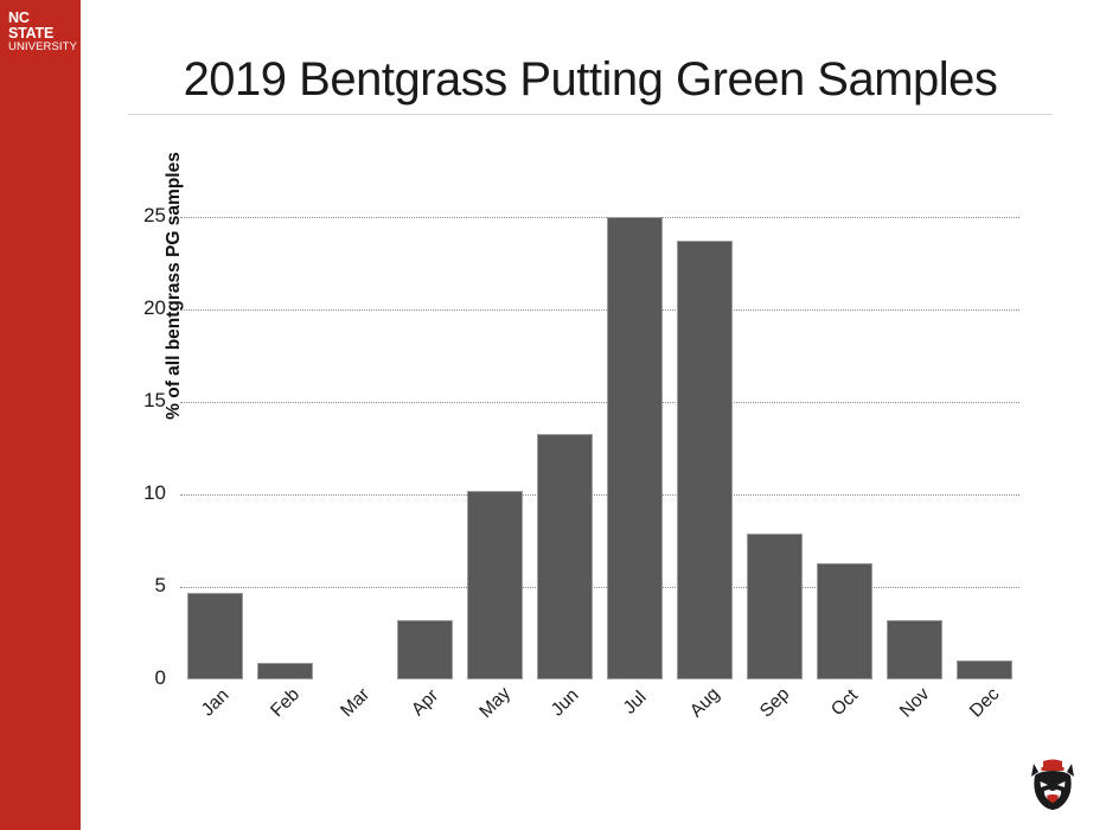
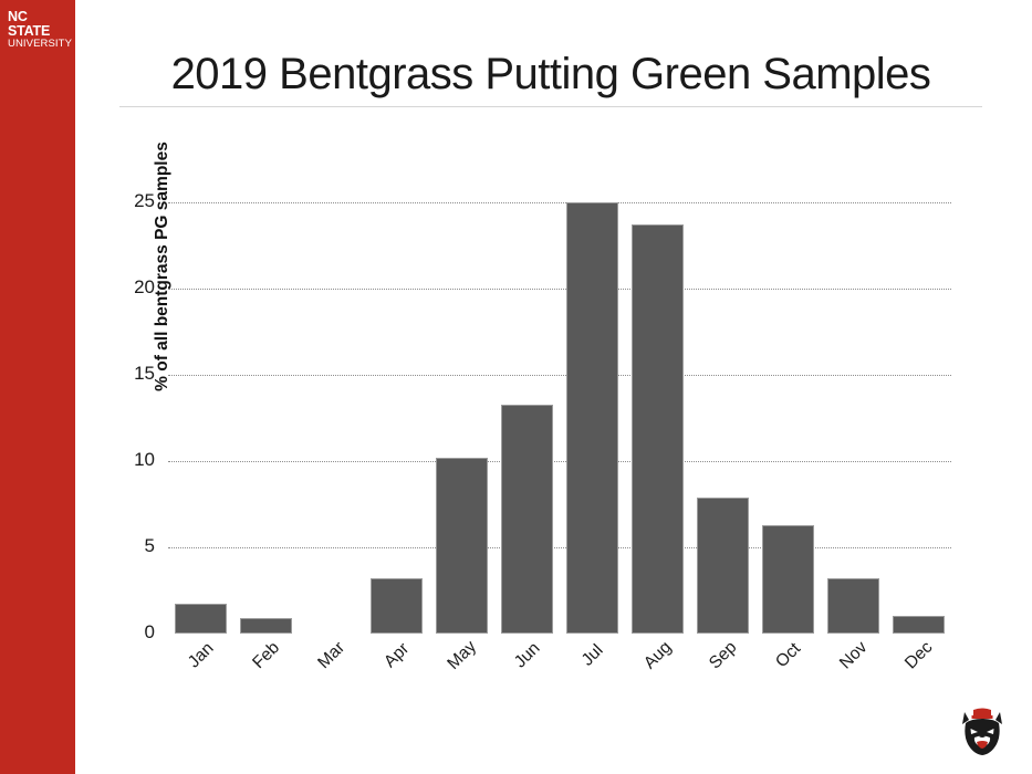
Jan: 4.7 -> 1.7
